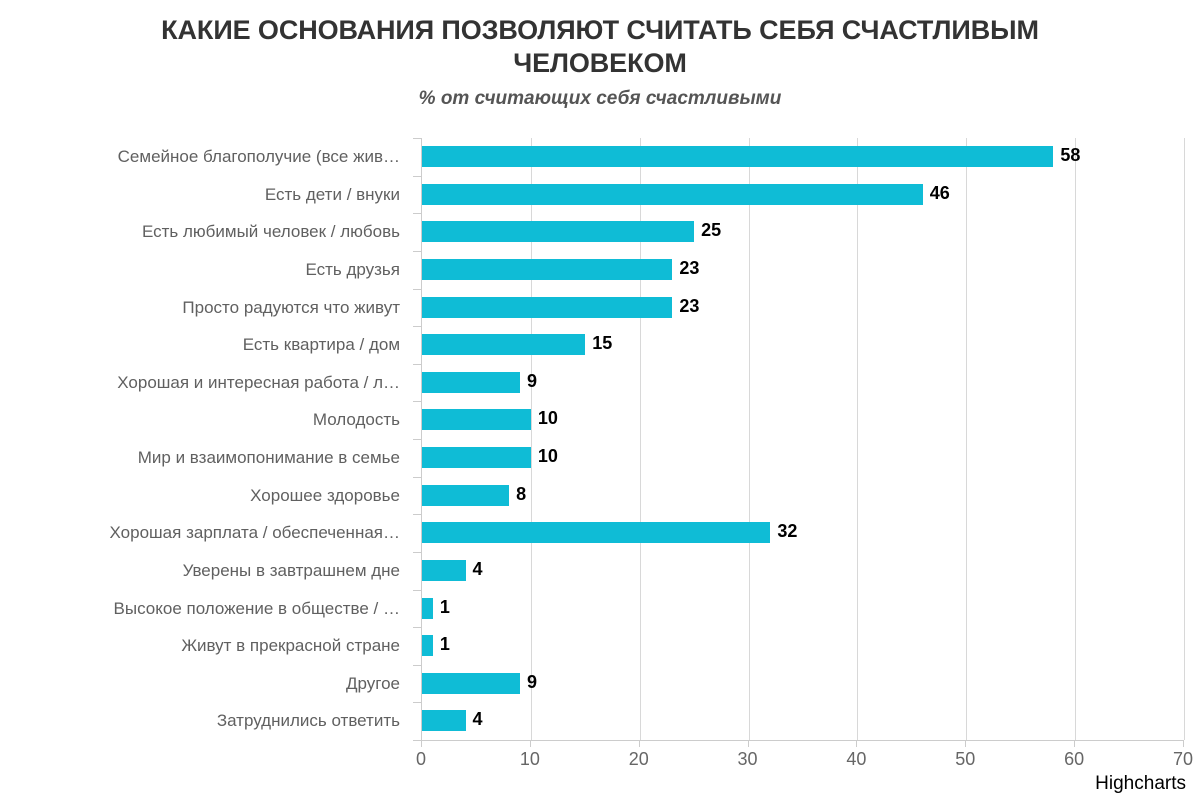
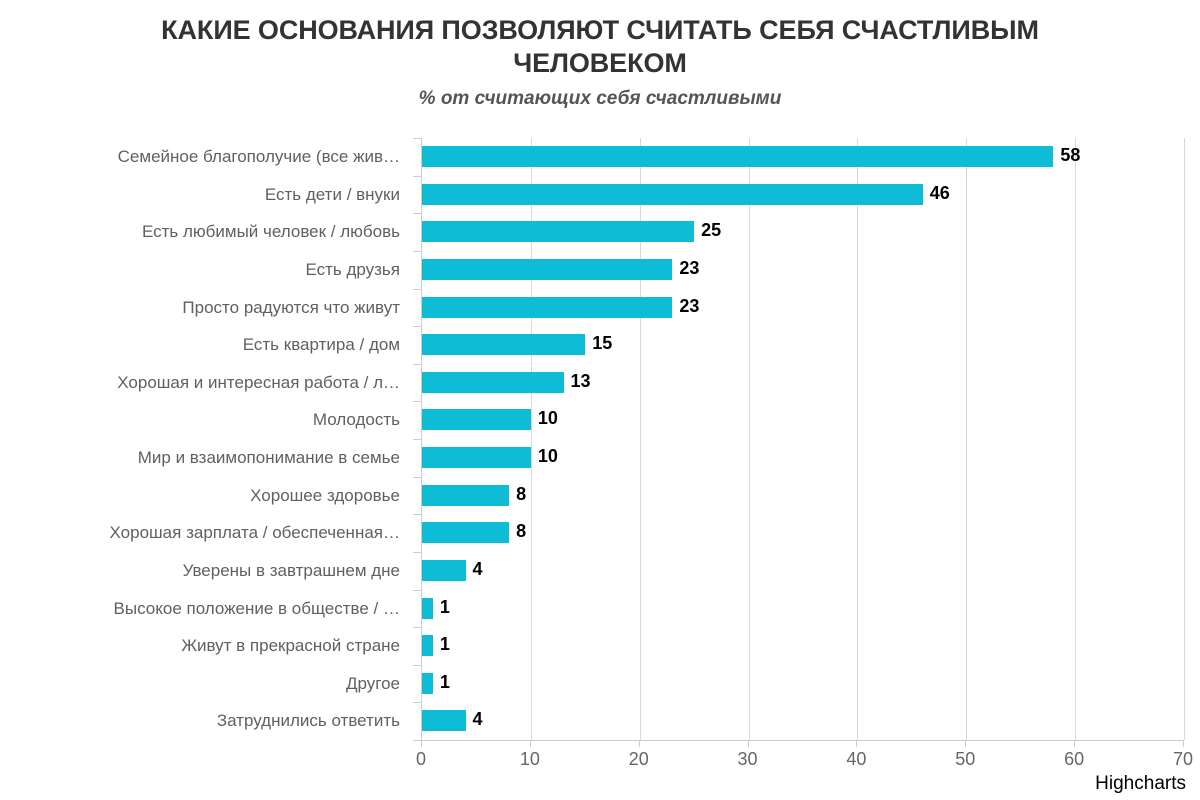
Хорошая и интересная работа / л…: 9 -> 13
Хорошая зарплата / обеспеченная…: 32 -> 8
Другое: 9 -> 1
